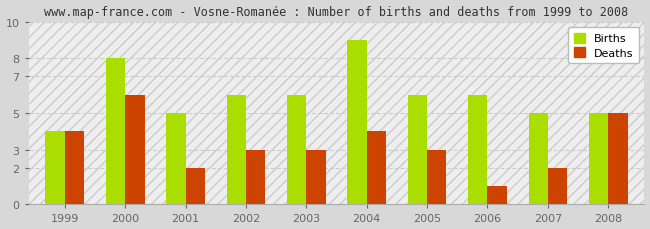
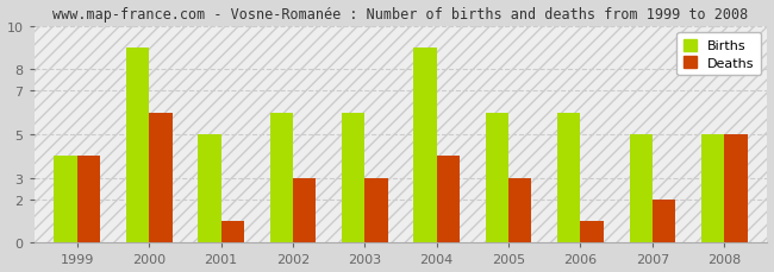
Births/2000: 8 -> 9
Deaths/2001: 2 -> 1
